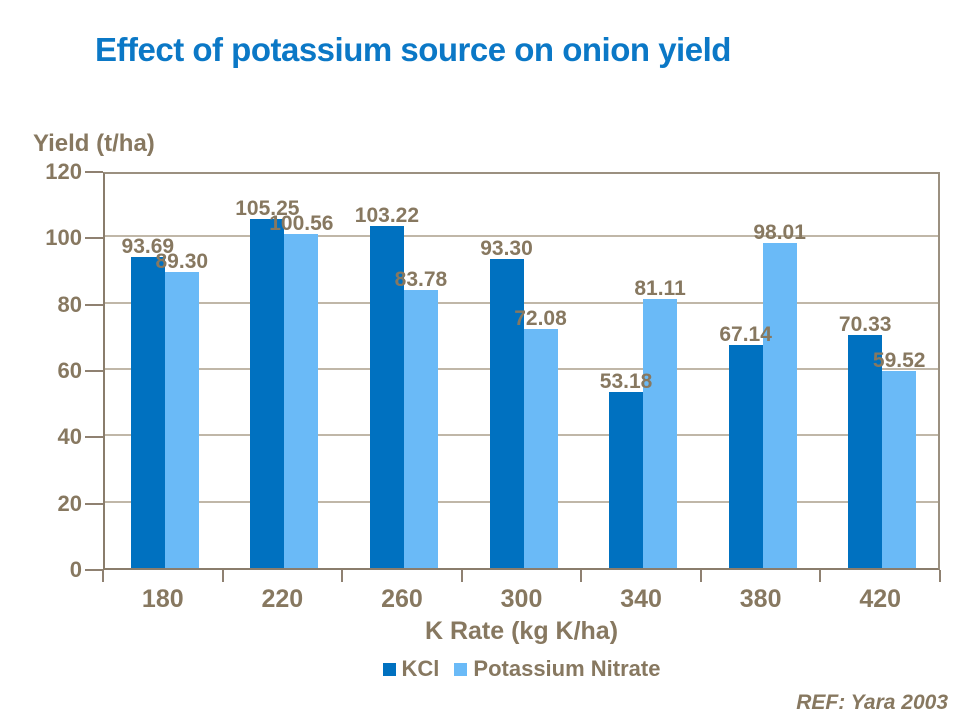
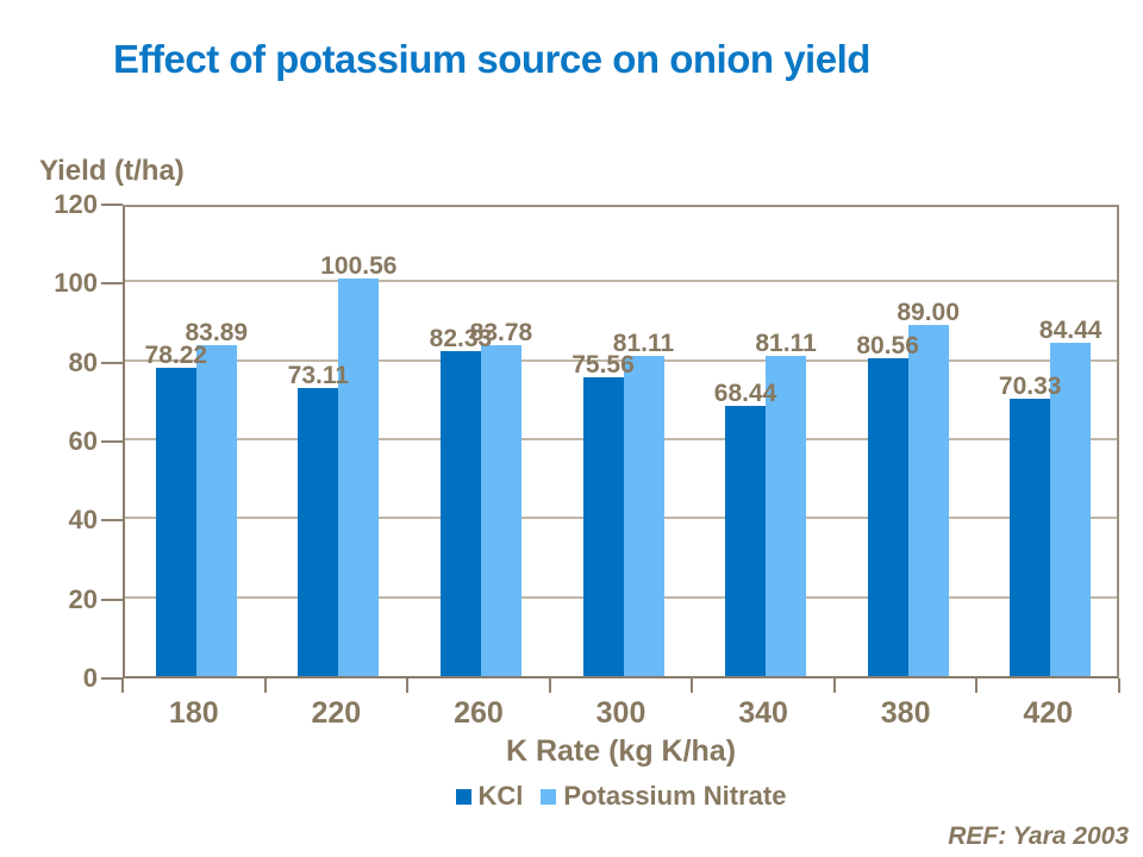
KCl/180: 93.69 -> 78.22
Potassium Nitrate/180: 89.30 -> 83.89
KCl/220: 105.25 -> 73.11
KCl/260: 103.22 -> 82.33
KCl/300: 93.30 -> 75.56
Potassium Nitrate/300: 72.08 -> 81.11
KCl/340: 53.18 -> 68.44
KCl/380: 67.14 -> 80.56
Potassium Nitrate/380: 98.01 -> 89.00
Potassium Nitrate/420: 59.52 -> 84.44
